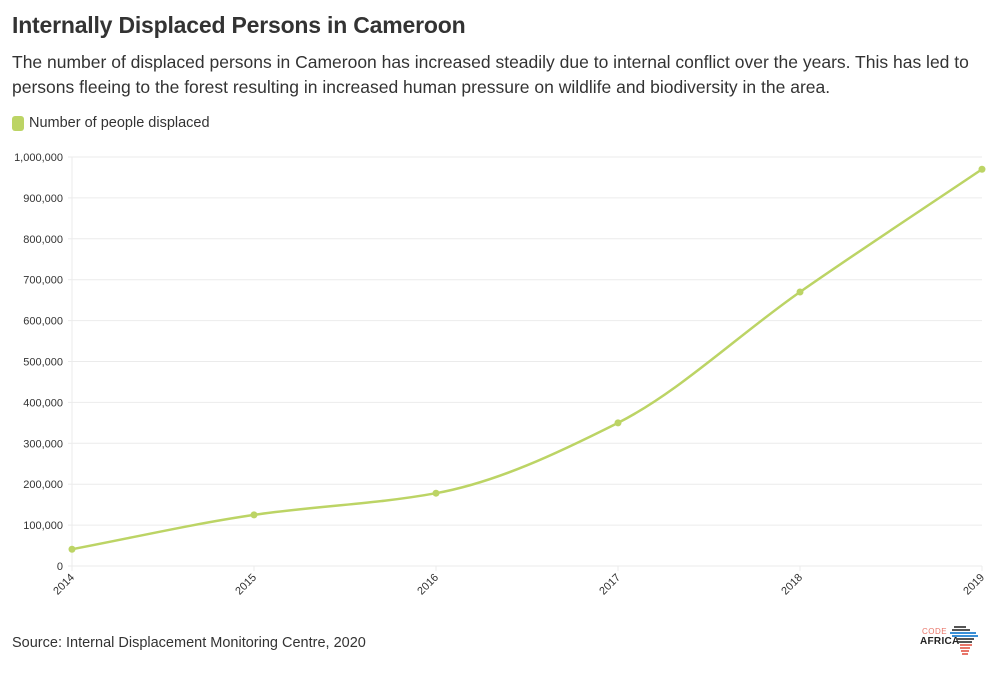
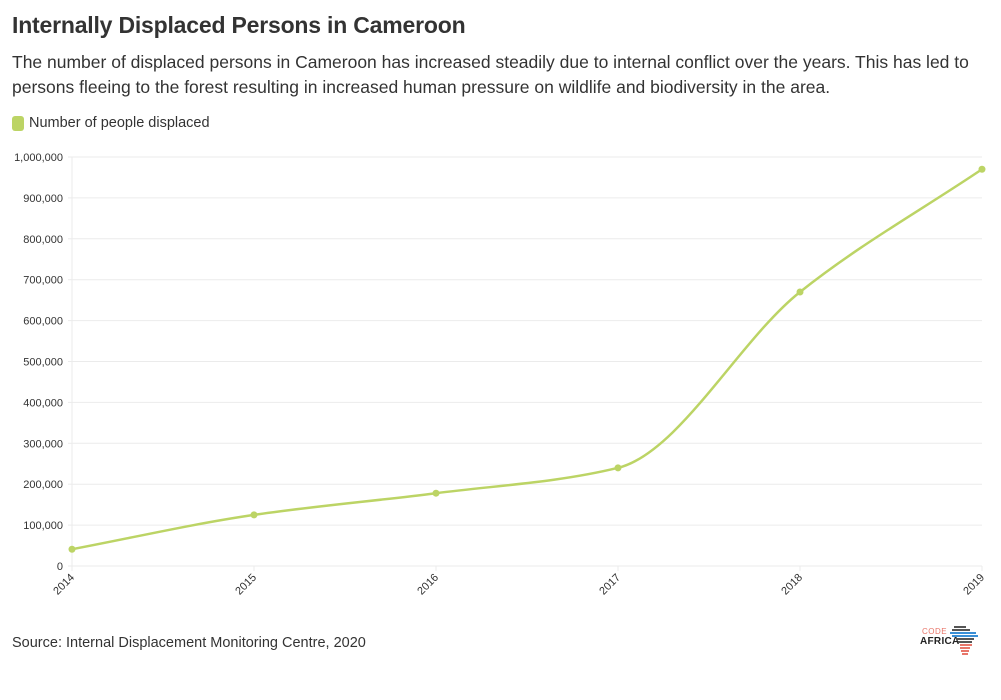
2017: 350000 -> 240000
